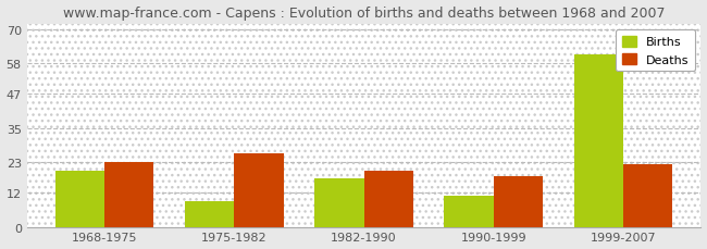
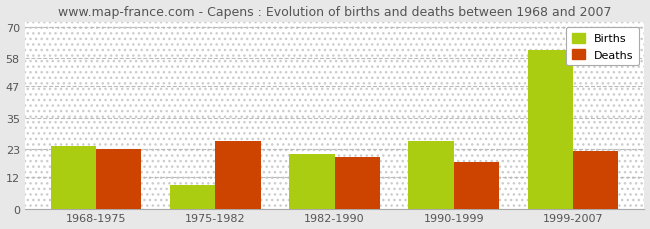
Births/1968-1975: 20 -> 24
Births/1982-1990: 17 -> 21
Births/1990-1999: 11 -> 26
